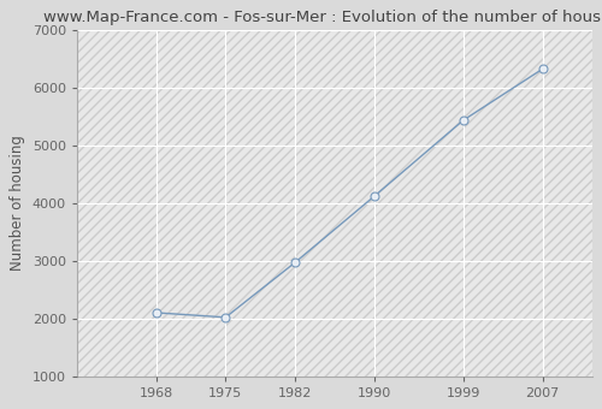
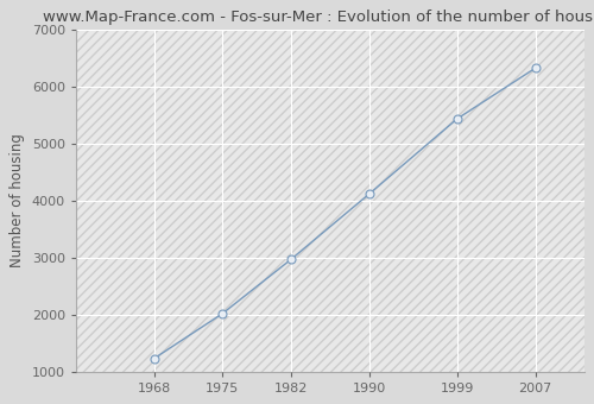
1968: 2100 -> 1230
